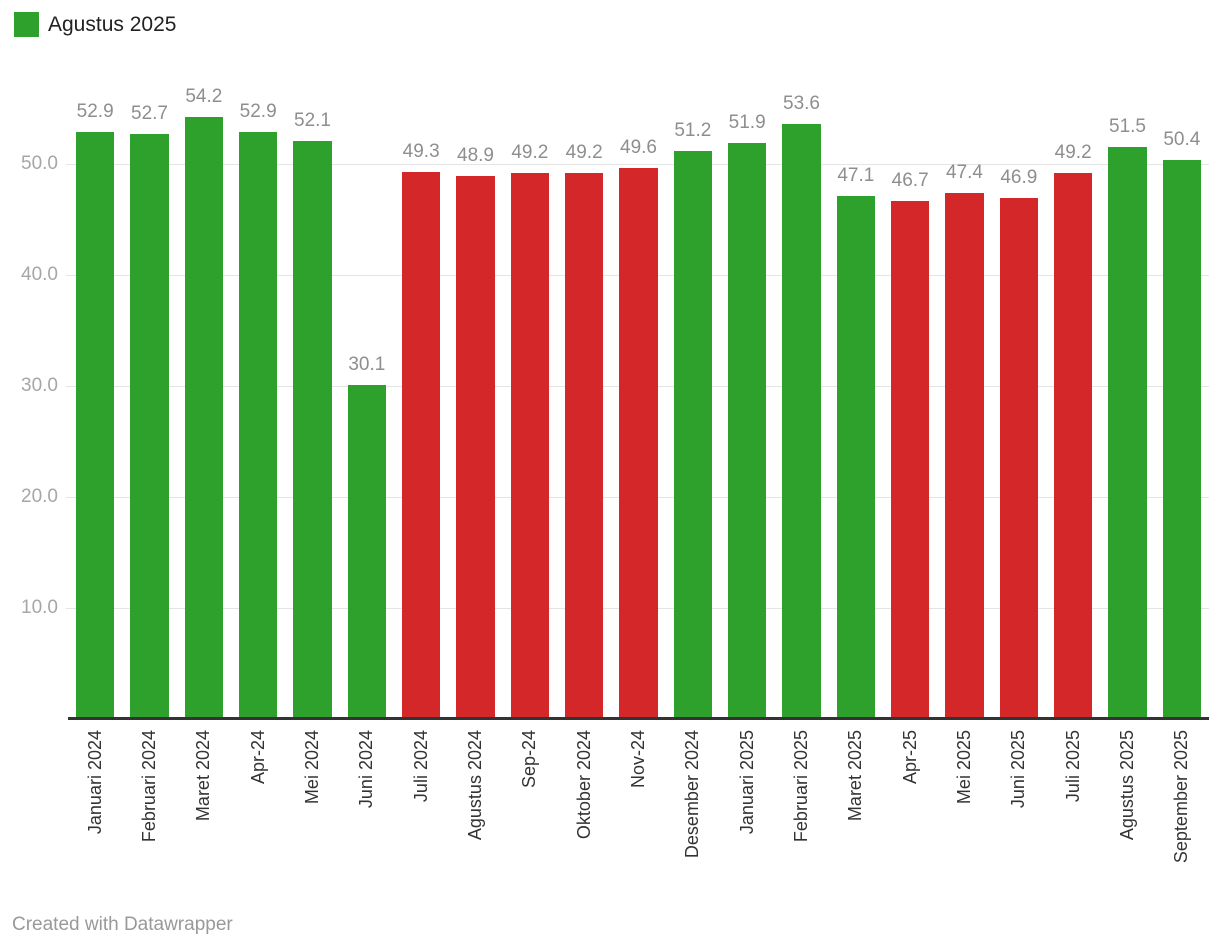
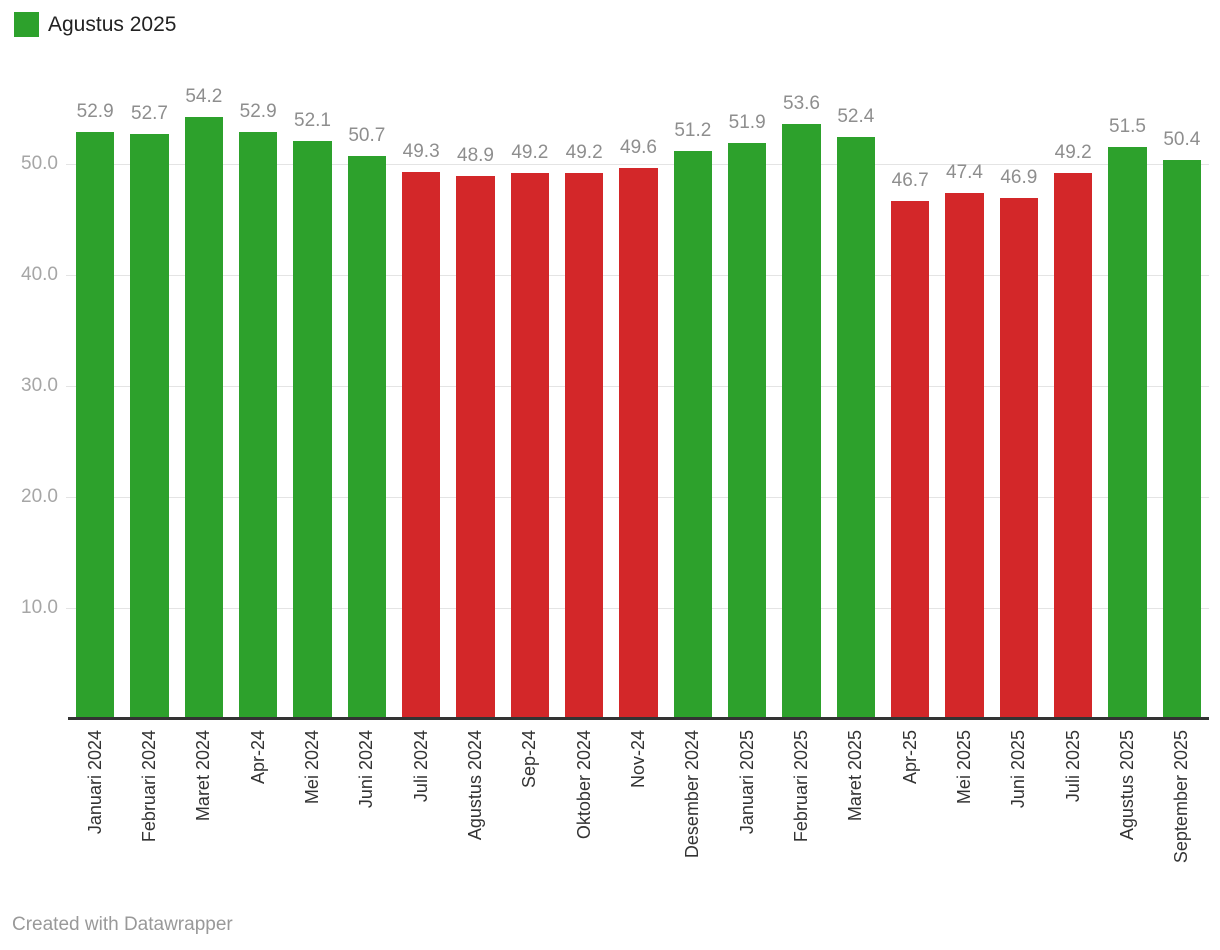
Juni 2024: 30.1 -> 50.7
Maret 2025: 47.1 -> 52.4
